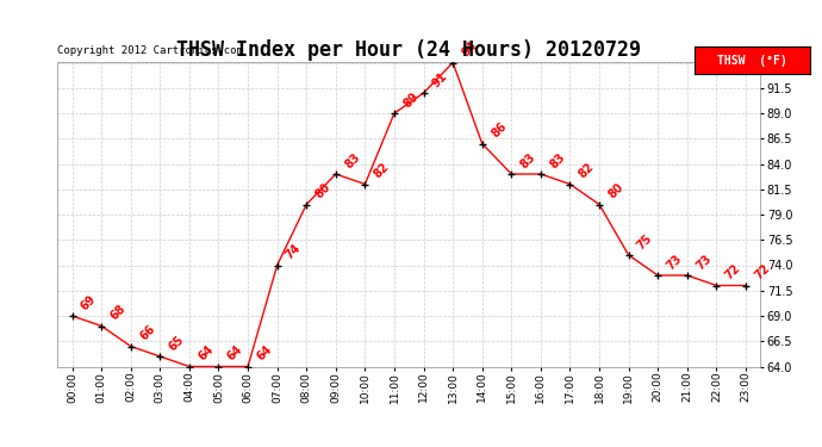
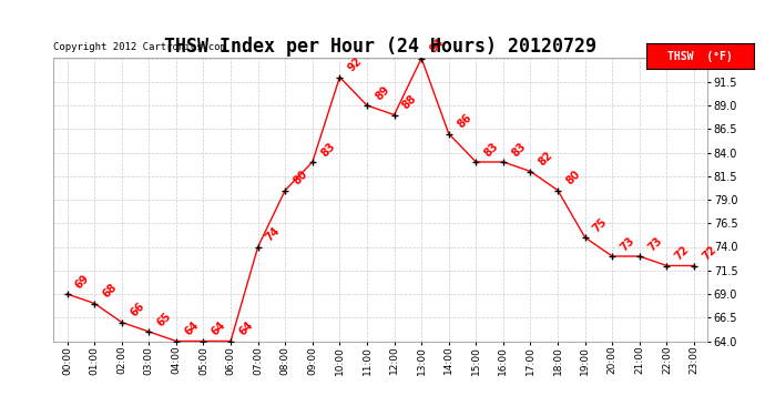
10:00: 82 -> 92
12:00: 91 -> 88
